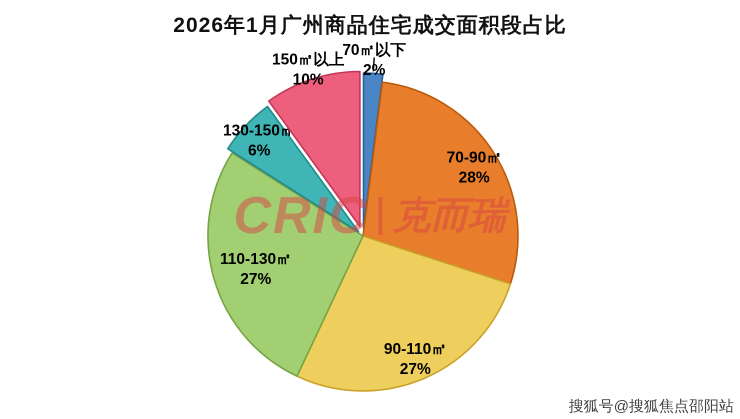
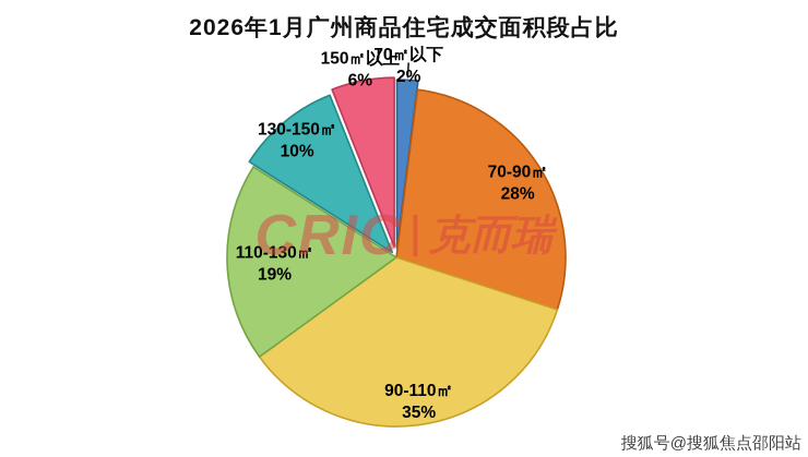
90-110㎡: 27% -> 35%
110-130㎡: 27% -> 19%
130-150㎡: 6% -> 10%
150㎡以上: 10% -> 6%
